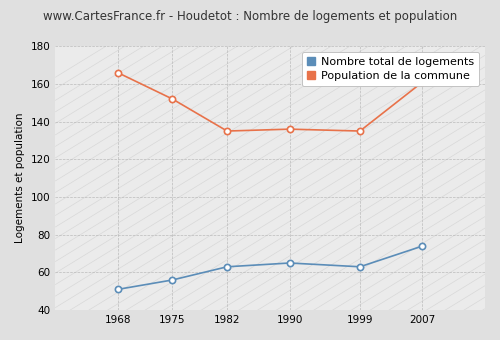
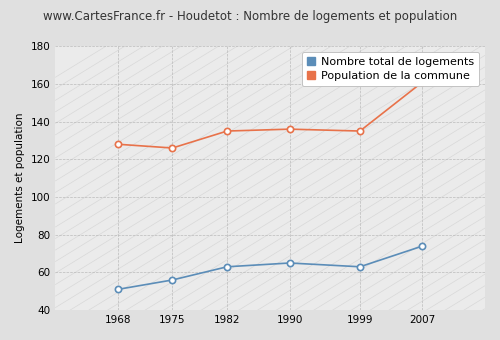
Population de la commune/1968: 166 -> 128
Population de la commune/1975: 152 -> 126
